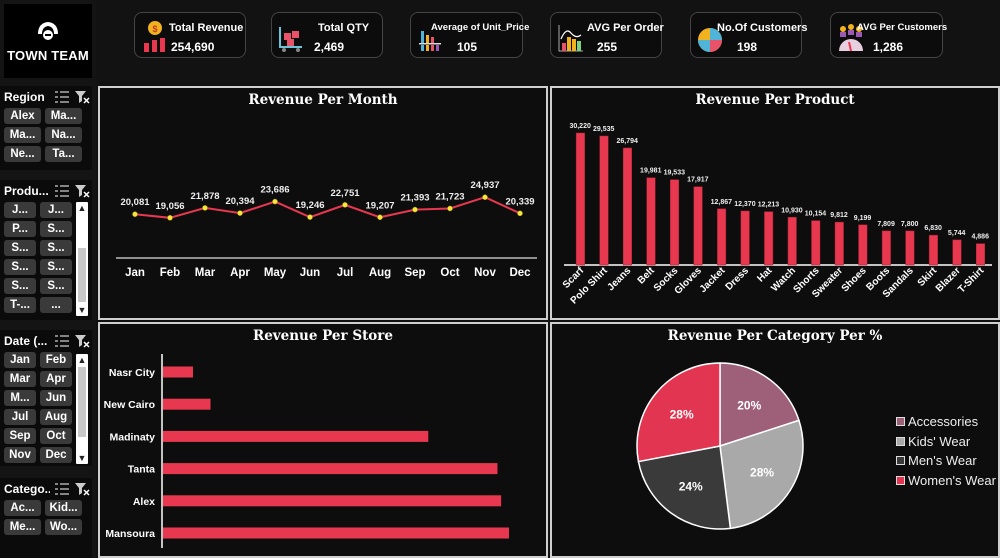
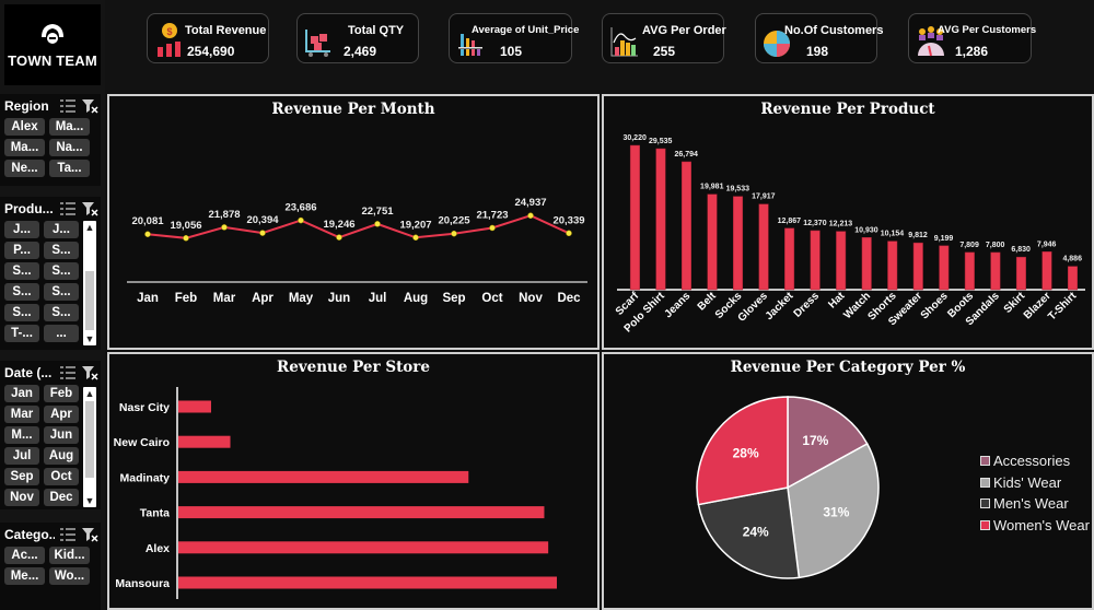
Revenue Per Month/Sep: 21,393 -> 20,225
Revenue Per Product/Blazer: 5,744 -> 7,946
Revenue Per Category Per %/Accessories: 20% -> 17%
Revenue Per Category Per %/Kids' Wear: 28% -> 31%
